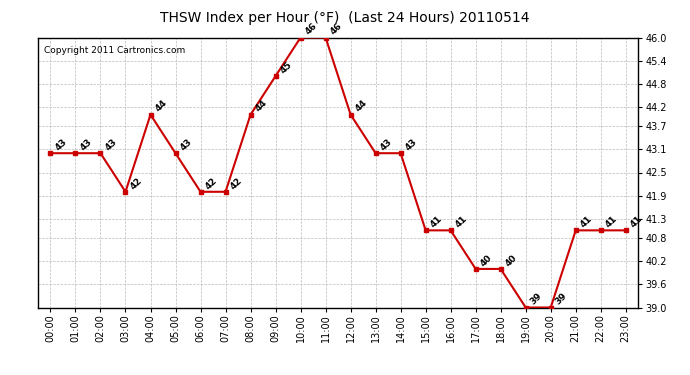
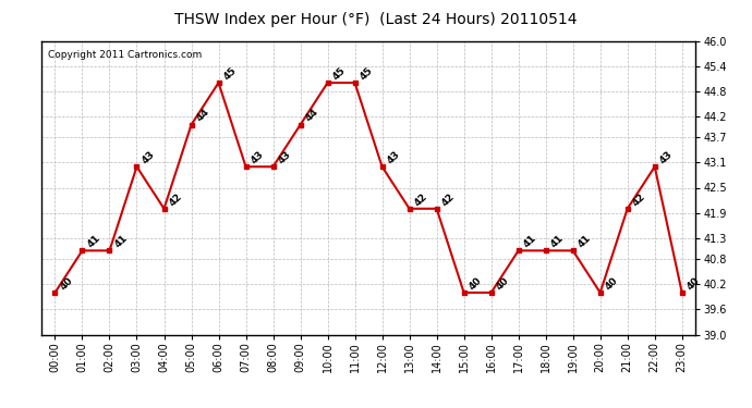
00:00: 43 -> 40
01:00: 43 -> 41
02:00: 43 -> 41
03:00: 42 -> 43
04:00: 44 -> 42
05:00: 43 -> 44
06:00: 42 -> 45
07:00: 42 -> 43
08:00: 44 -> 43
09:00: 45 -> 44
10:00: 46 -> 45
11:00: 46 -> 45
12:00: 44 -> 43
13:00: 43 -> 42
14:00: 43 -> 42
15:00: 41 -> 40
16:00: 41 -> 40
17:00: 40 -> 41
18:00: 40 -> 41
19:00: 39 -> 41
20:00: 39 -> 40
21:00: 41 -> 42
22:00: 41 -> 43
23:00: 41 -> 40
